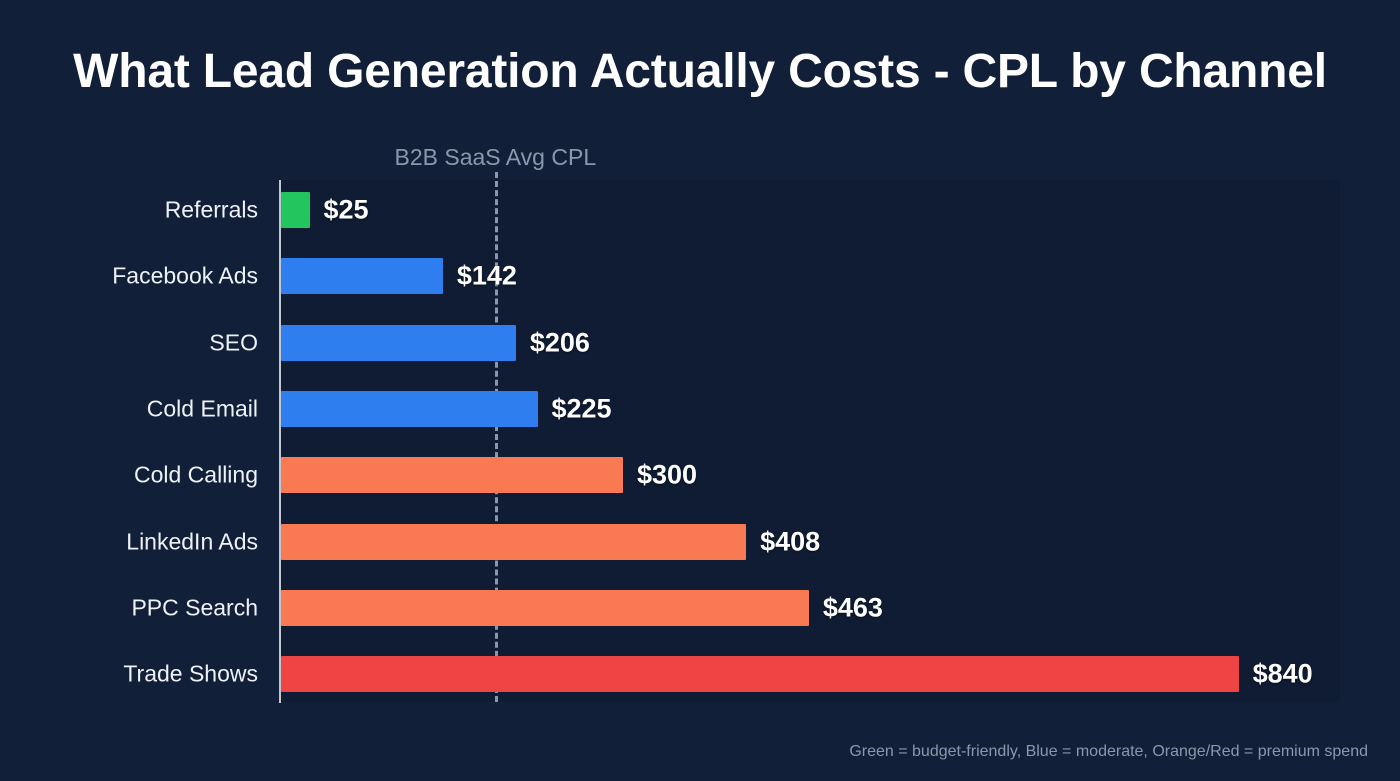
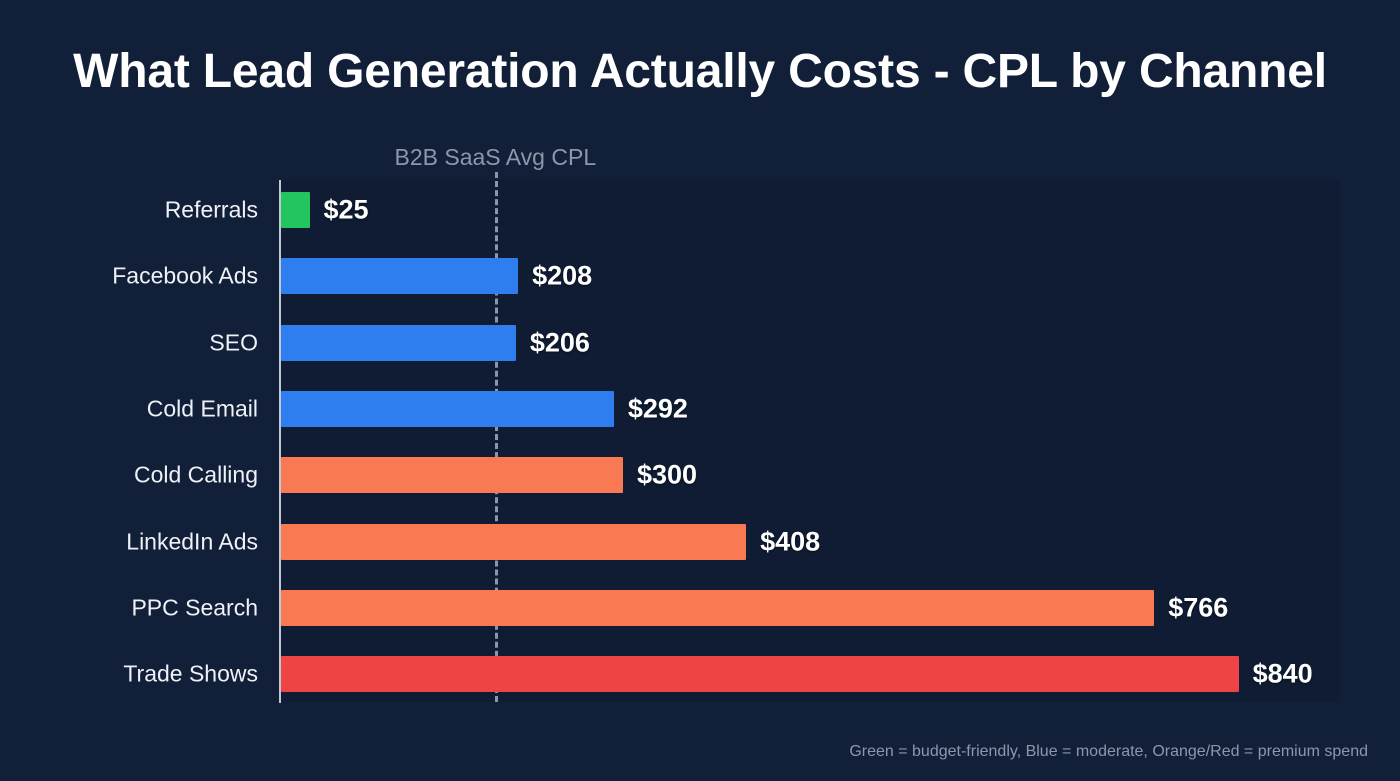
Facebook Ads: $142 -> $208
Cold Email: $225 -> $292
PPC Search: $463 -> $766
